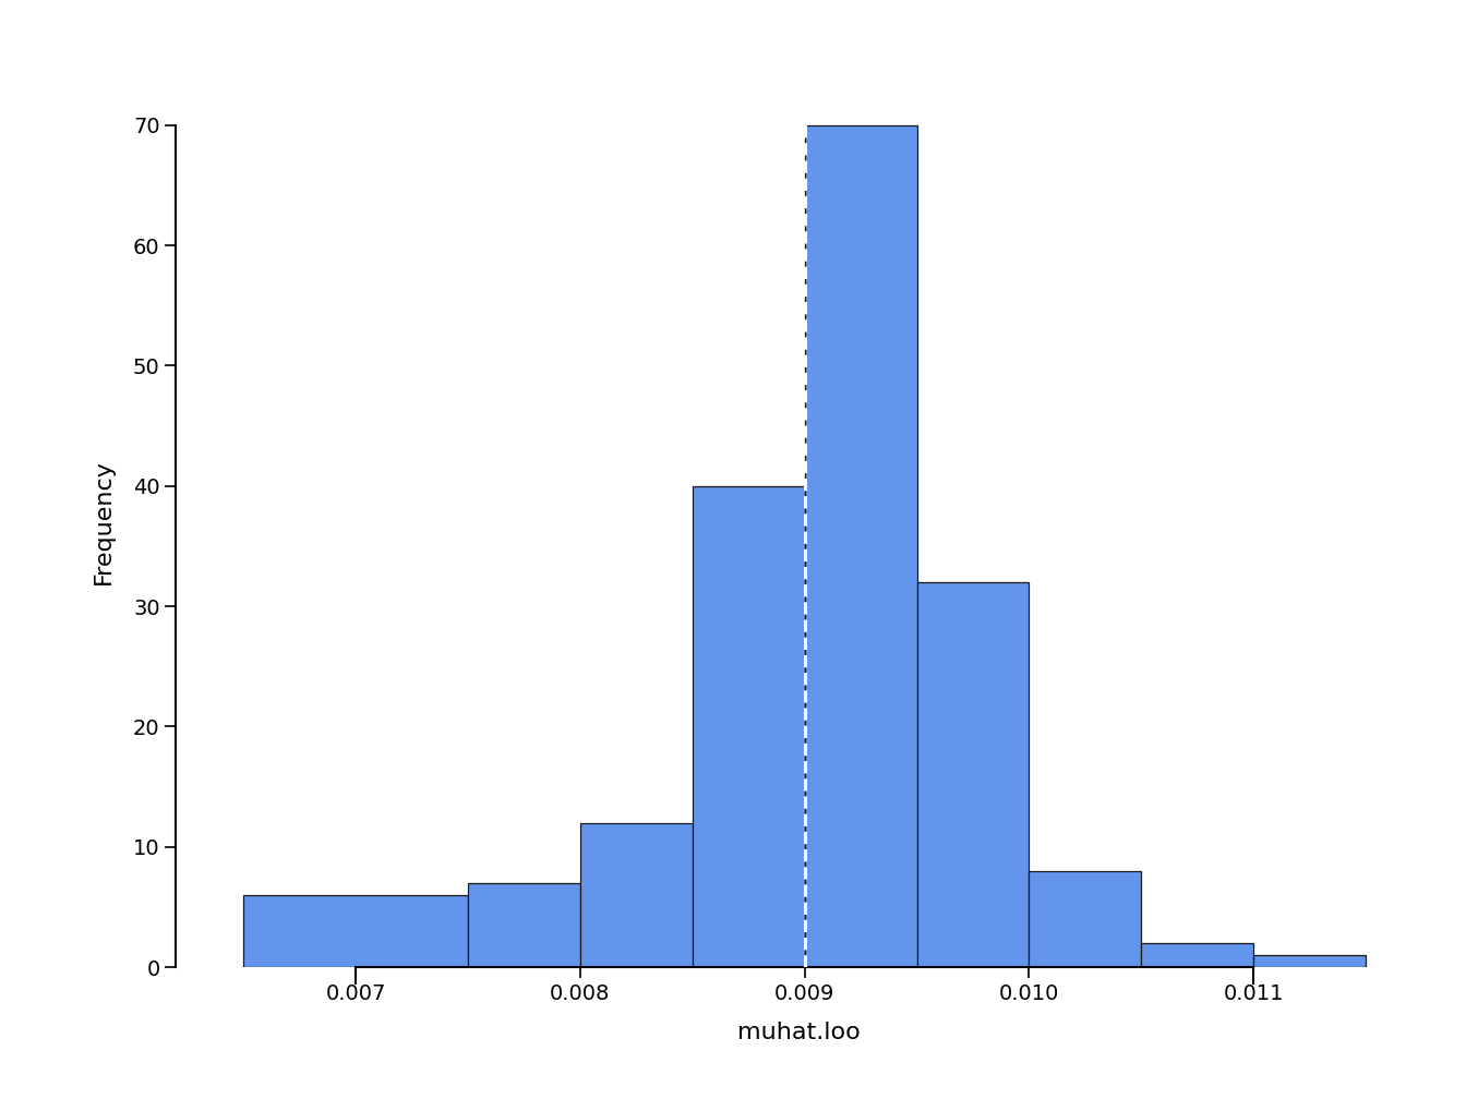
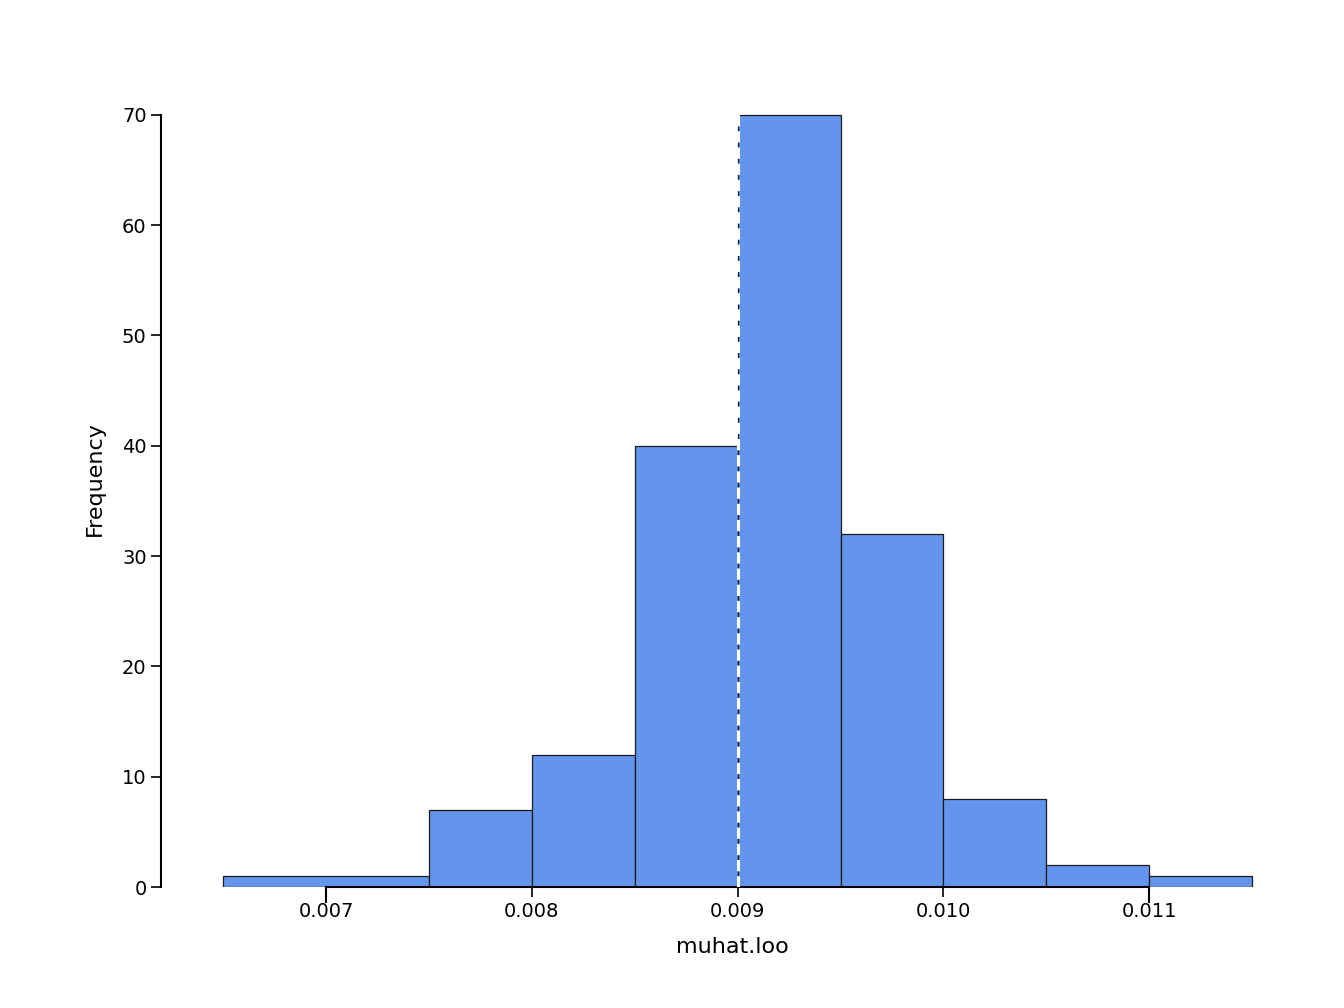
0.007: 6 -> 1
